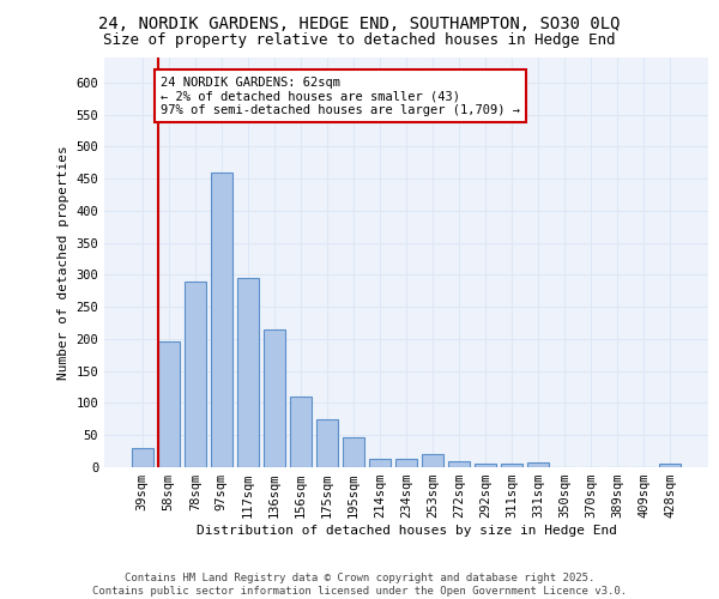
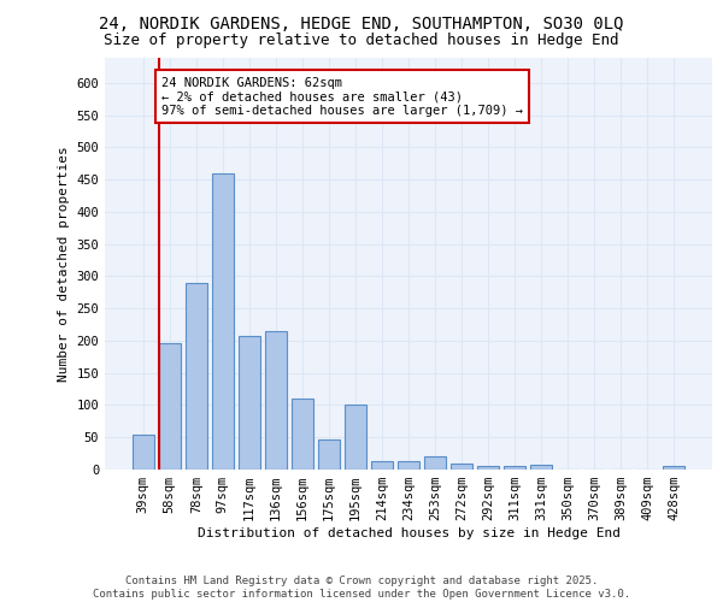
39sqm: 30 -> 54
117sqm: 295 -> 208
175sqm: 75 -> 46
195sqm: 47 -> 100
